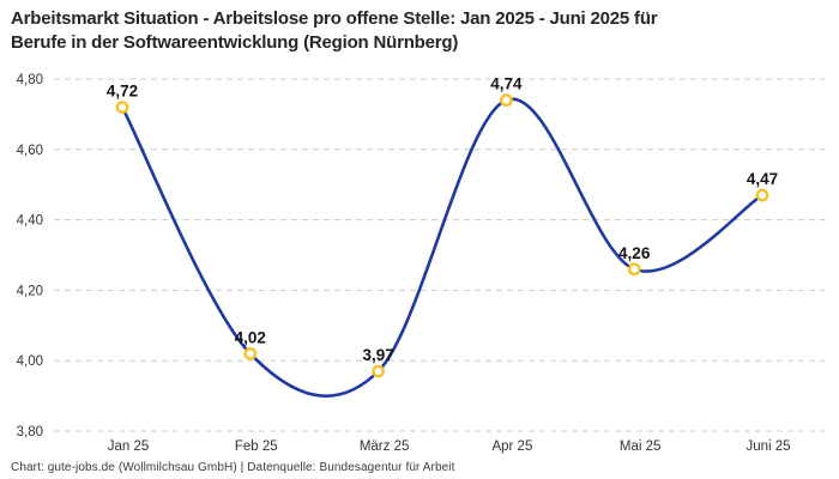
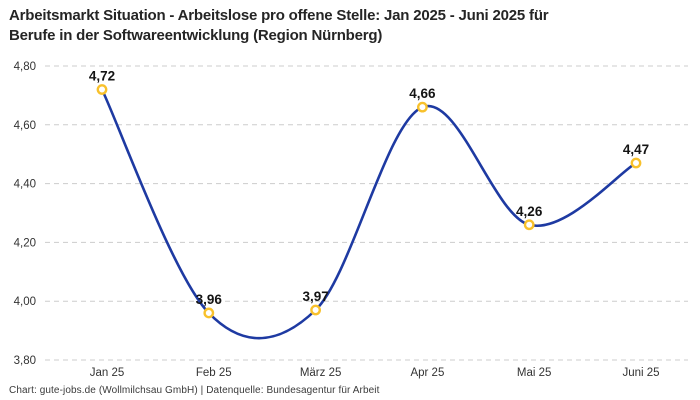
Feb 25: 4,02 -> 3,96
Apr 25: 4,74 -> 4,66
